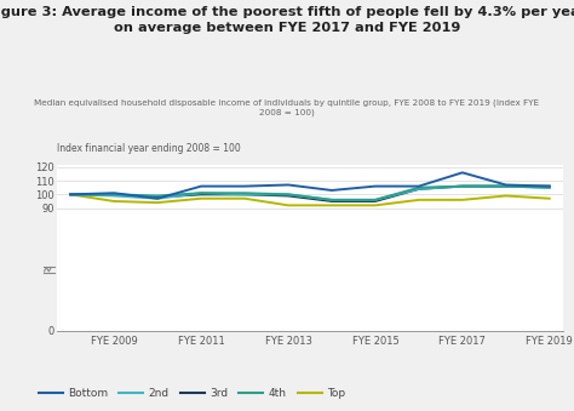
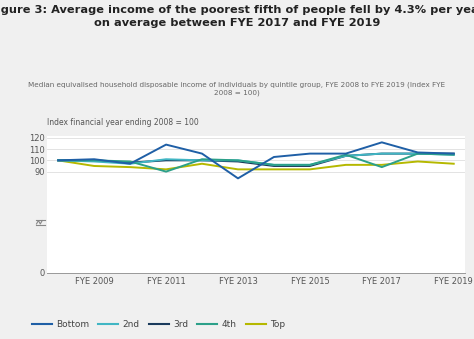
Bottom/FYE 2011: 106 -> 114
4th/FYE 2011: 101 -> 90
Top/FYE 2011: 97 -> 92
Bottom/FYE 2013: 107 -> 84
4th/FYE 2017: 106 -> 94
